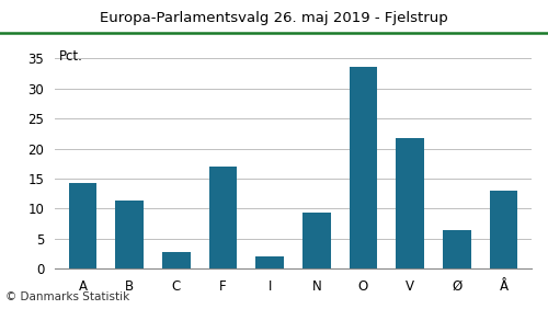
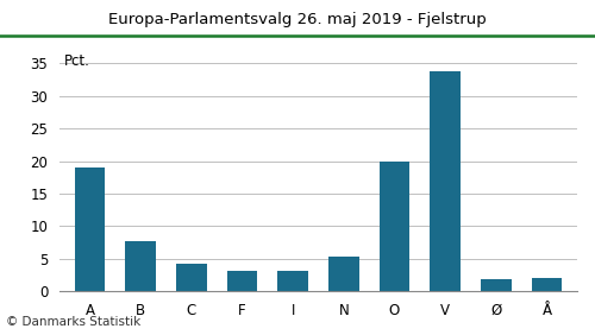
A: 14.2 -> 19.0
B: 11.4 -> 7.8
C: 2.8 -> 4.2
F: 17.0 -> 3.2
I: 2.0 -> 3.2
N: 9.4 -> 5.4
O: 33.6 -> 20.0
V: 21.8 -> 33.8
Ø: 6.4 -> 1.8
Å: 13.0 -> 2.0
